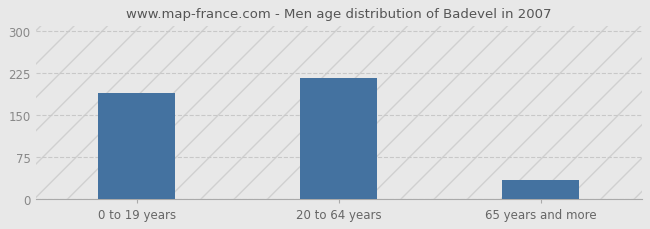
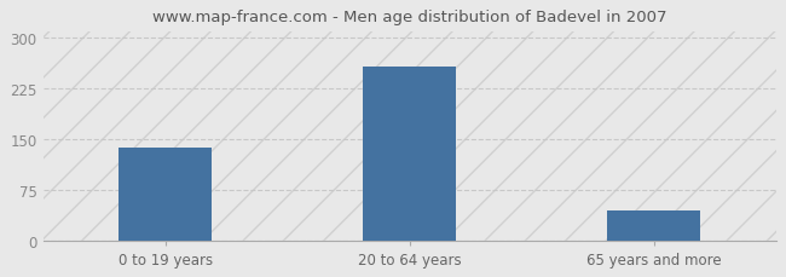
0 to 19 years: 190 -> 137
20 to 64 years: 216 -> 258
65 years and more: 34 -> 45
